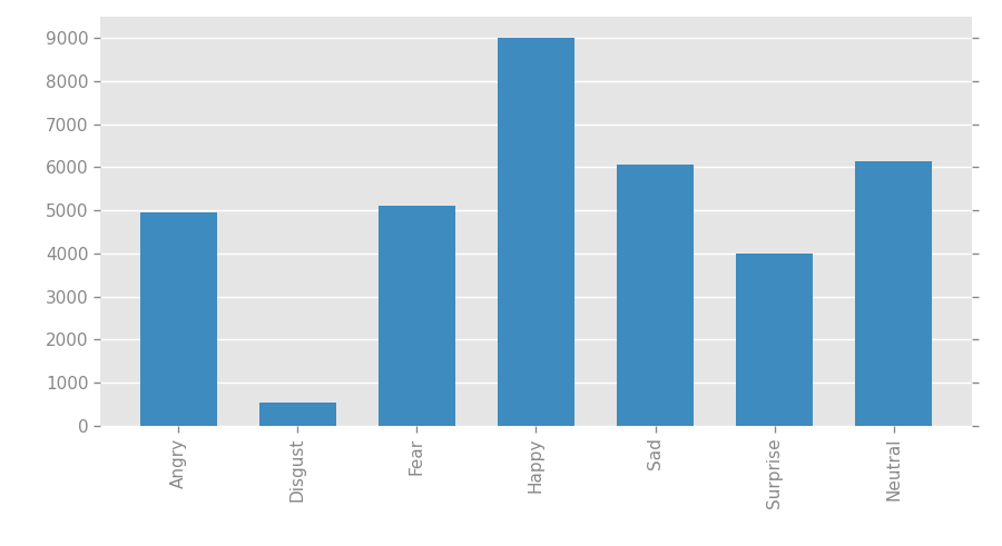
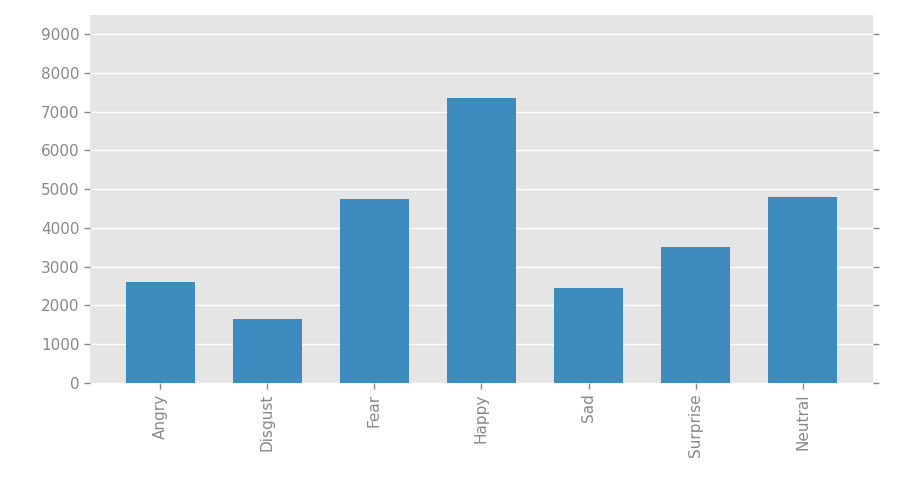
Angry: 4950 -> 2600
Disgust: 550 -> 1650
Fear: 5100 -> 4750
Happy: 8990 -> 7350
Sad: 6050 -> 2450
Surprise: 4000 -> 3500
Neutral: 6150 -> 4800
